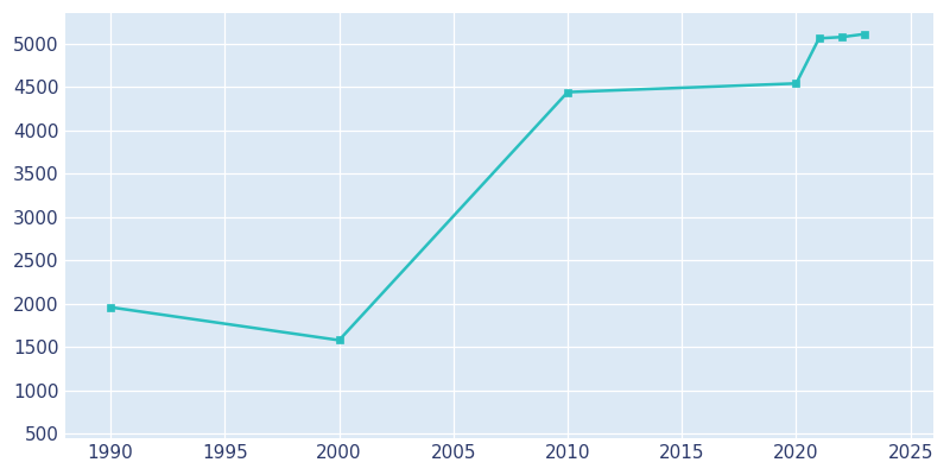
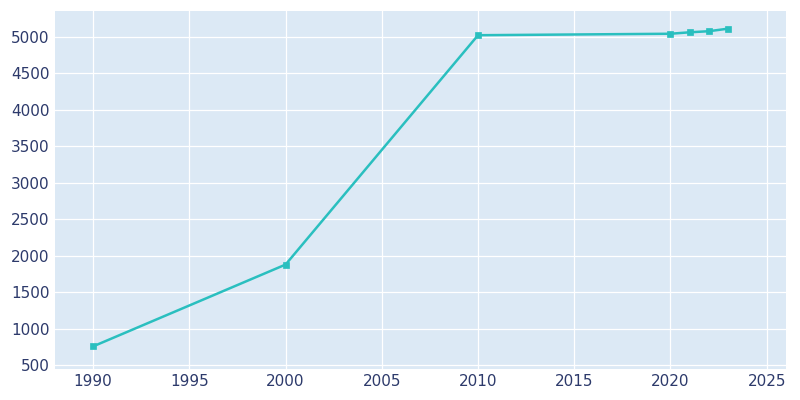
1990: 1960 -> 760
2000: 1580 -> 1880
2010: 4440 -> 5020
2020: 4540 -> 5040
